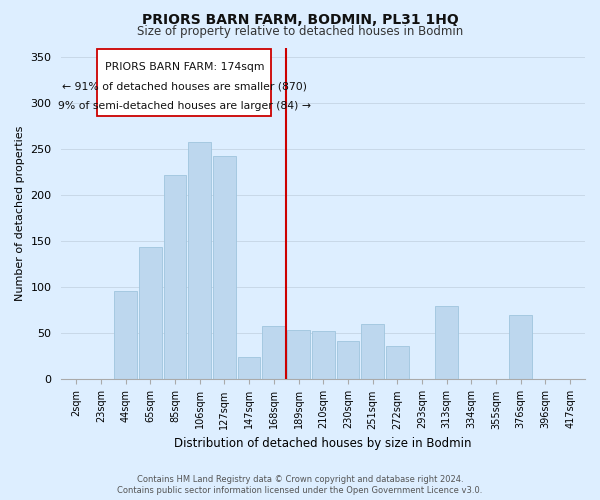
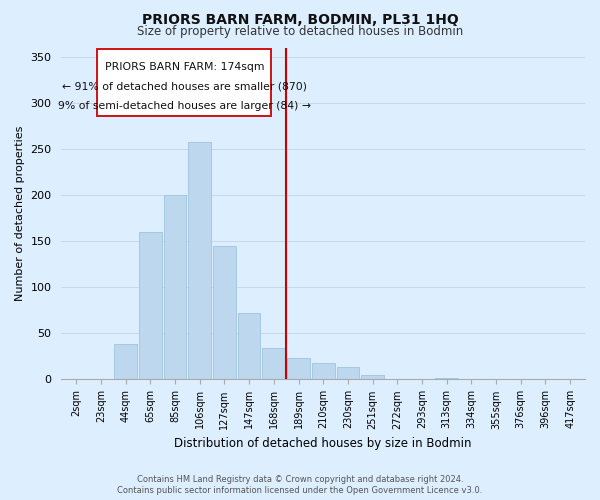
44sqm: 96 -> 38
65sqm: 144 -> 160
85sqm: 222 -> 200
127sqm: 242 -> 145
147sqm: 24 -> 72
168sqm: 58 -> 34
189sqm: 54 -> 23
210sqm: 52 -> 18
230sqm: 42 -> 14
251sqm: 60 -> 5
272sqm: 36 -> 1
313sqm: 80 -> 2
376sqm: 70 -> 1
